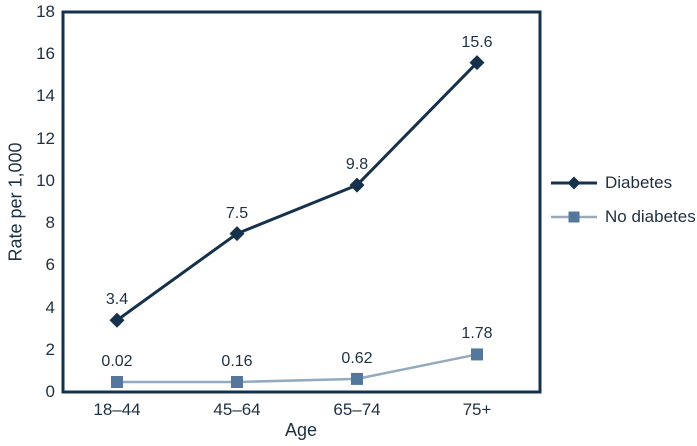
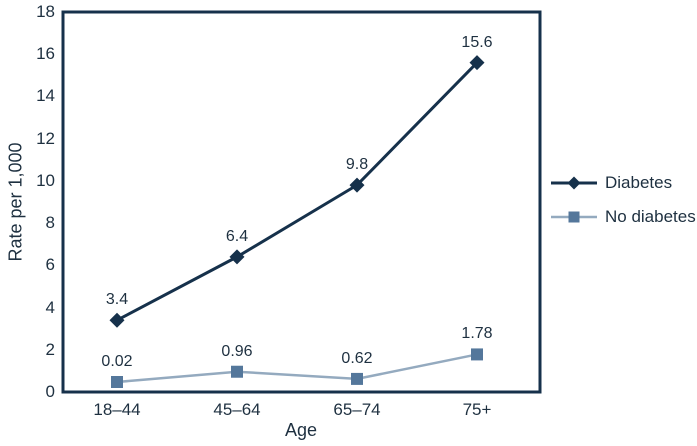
Diabetes/45–64: 7.5 -> 6.4
No diabetes/45–64: 0.16 -> 0.96
